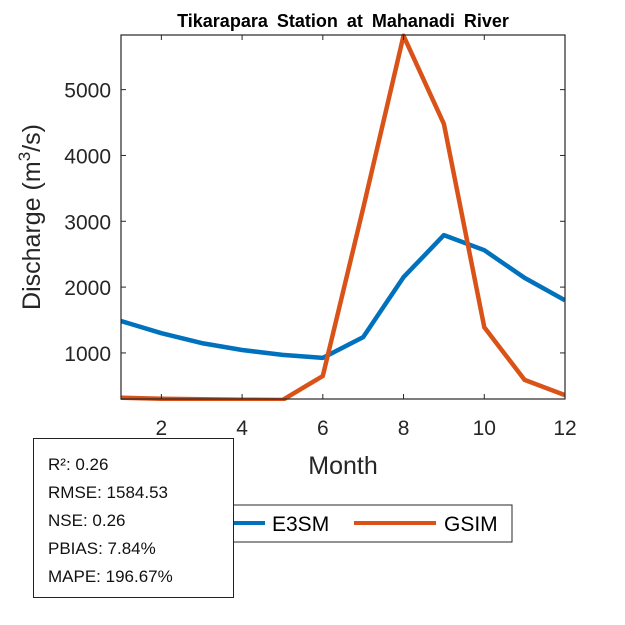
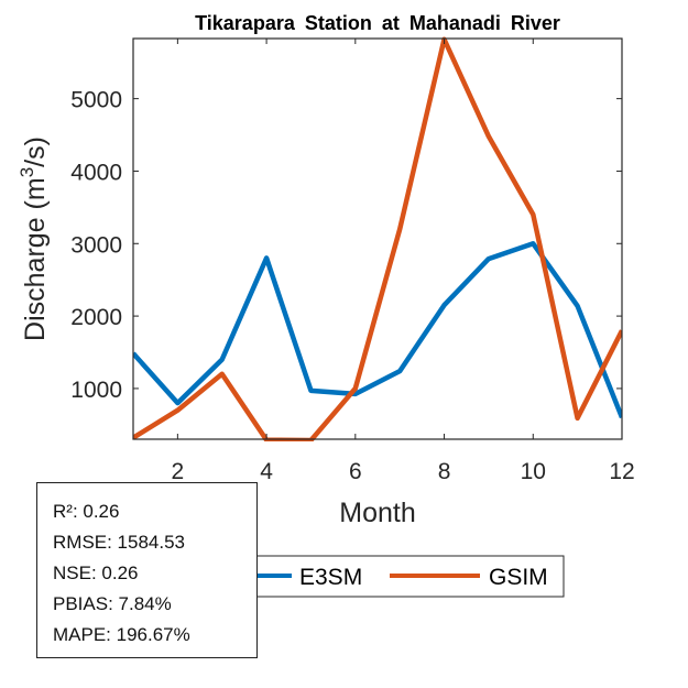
E3SM/2: 1300 -> 800
GSIM/2: 300 -> 700
E3SM/3: 1200 -> 1400
GSIM/3: 300 -> 1200
E3SM/4: 1000 -> 2800
GSIM/6: 600 -> 1000
E3SM/10: 2600 -> 3000
GSIM/10: 1400 -> 3400
E3SM/12: 1800 -> 600
GSIM/12: 400 -> 1800
